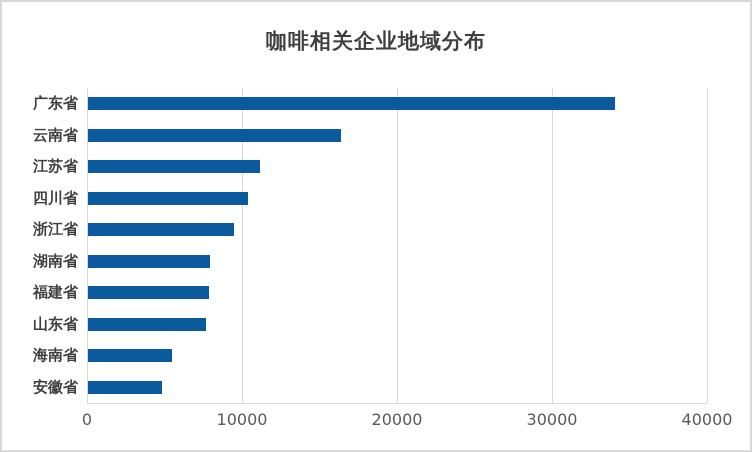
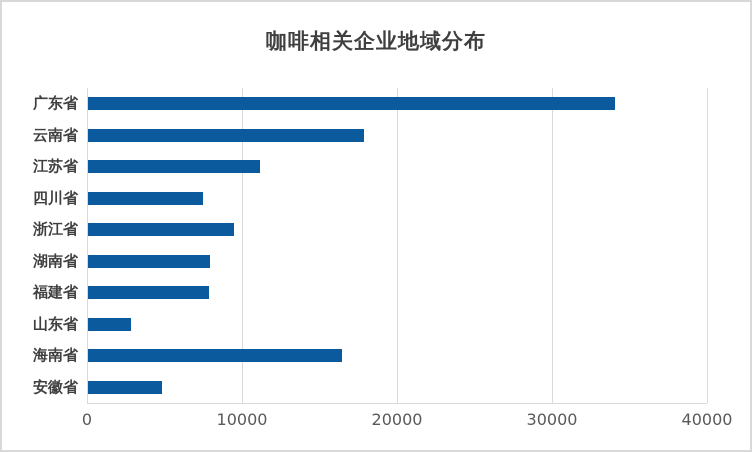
云南省: 16300 -> 17800
四川省: 10300 -> 7400
山东省: 7600 -> 2800
海南省: 5400 -> 16400
